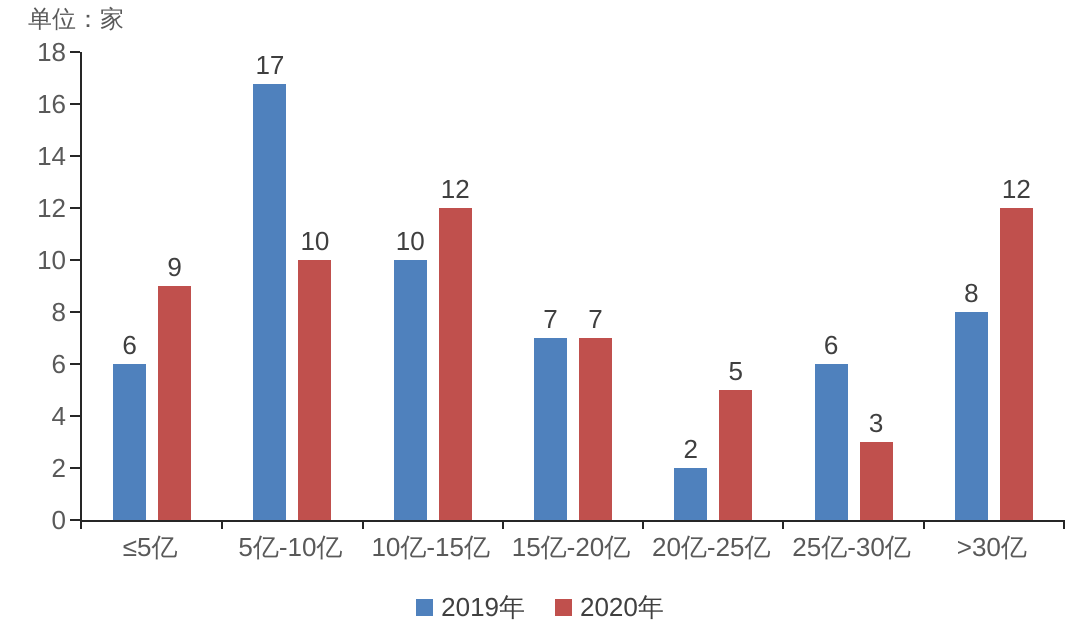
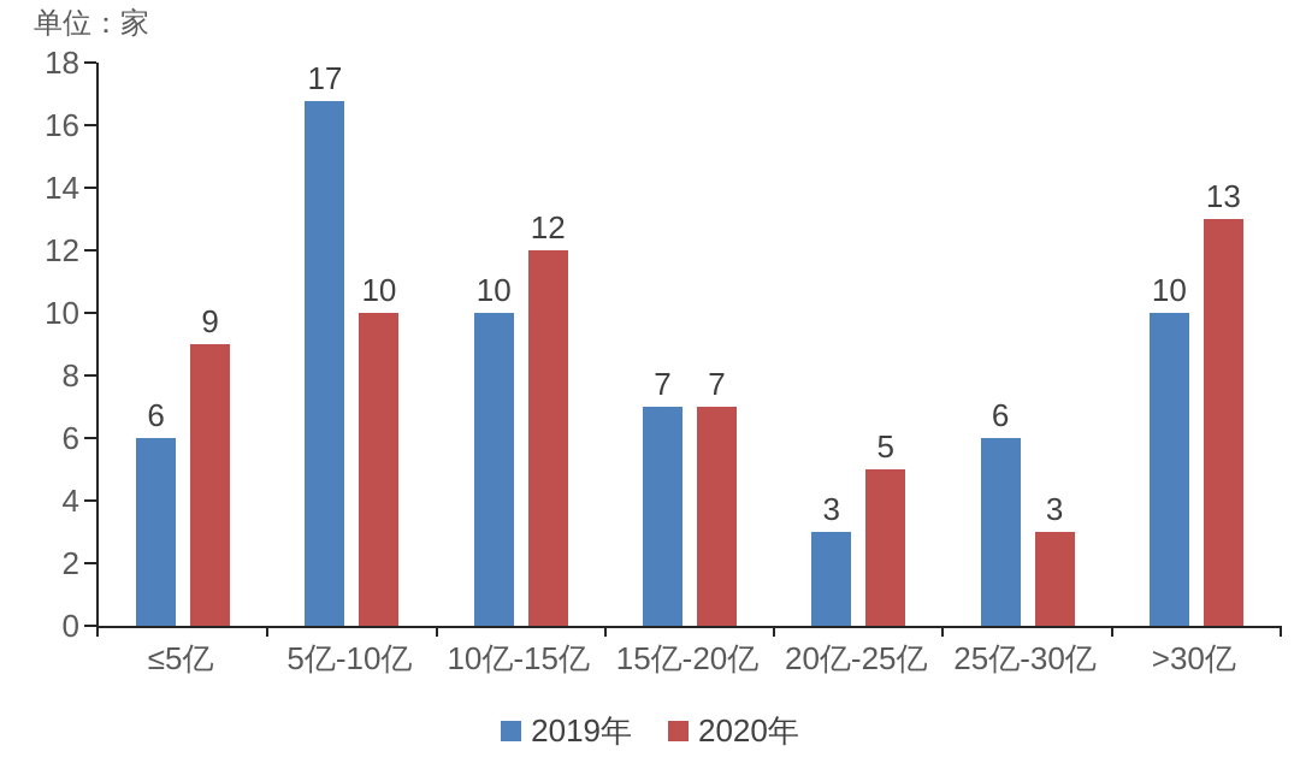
2019年/20亿-25亿: 2 -> 3
2019年/>30亿: 8 -> 10
2020年/>30亿: 12 -> 13
